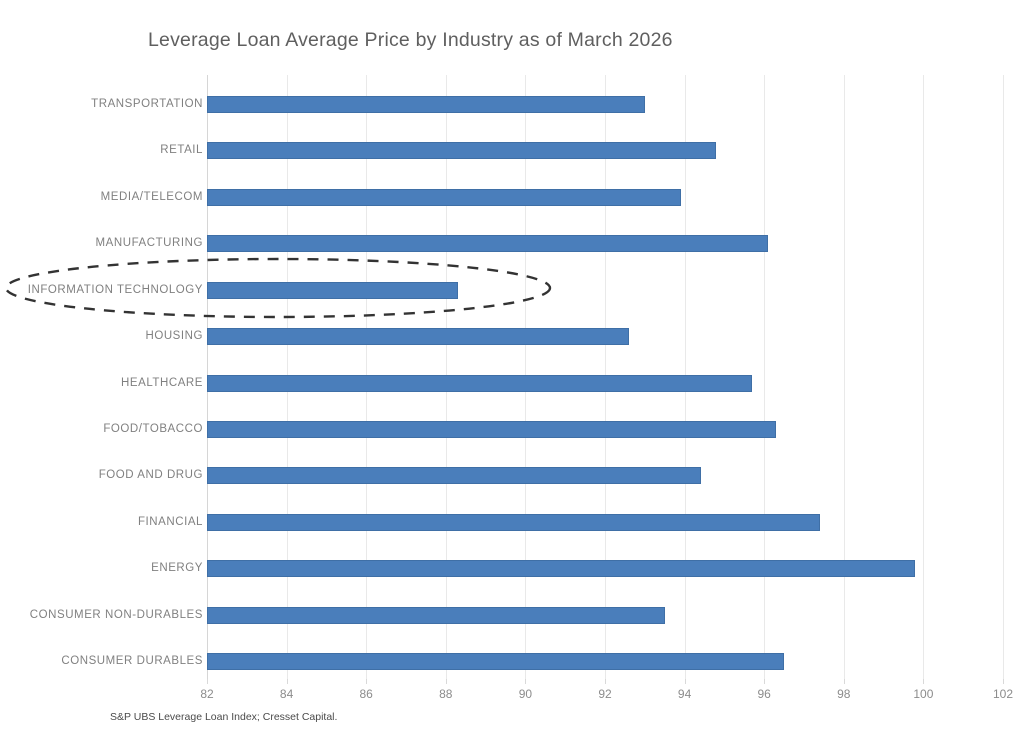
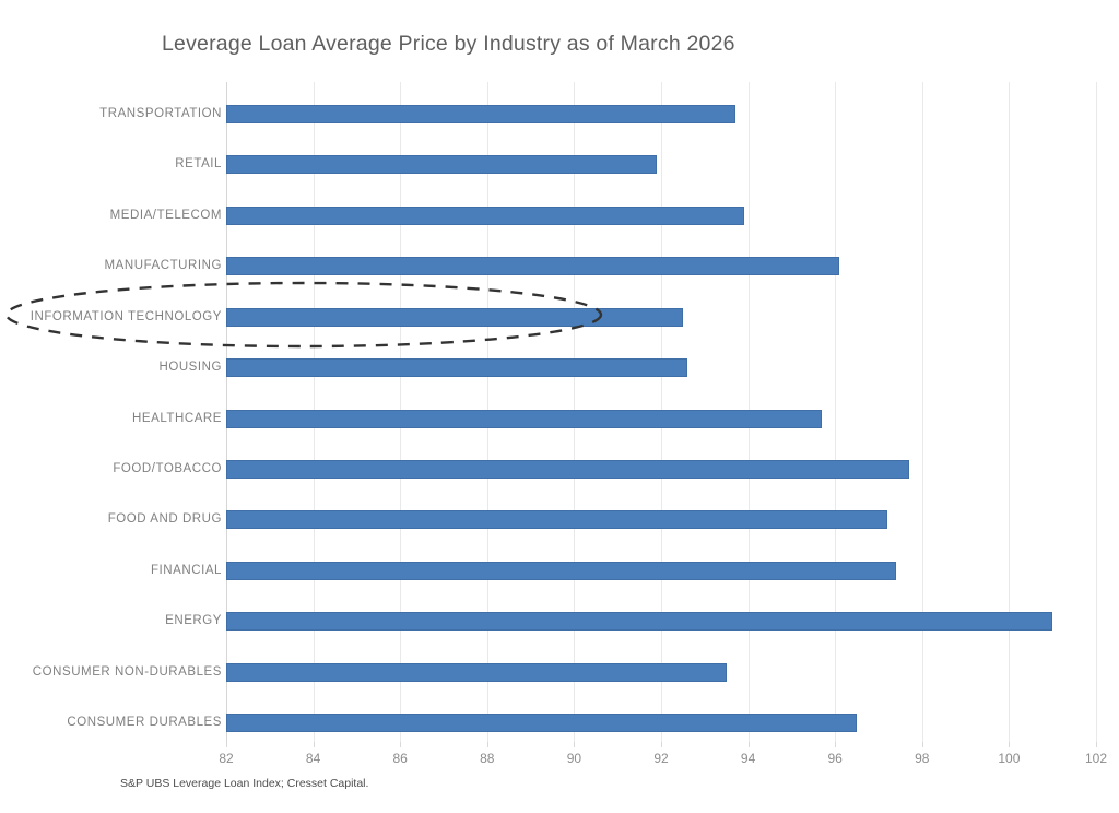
TRANSPORTATION: 93.0 -> 93.7
RETAIL: 94.8 -> 91.9
INFORMATION TECHNOLOGY: 88.3 -> 92.5
FOOD/TOBACCO: 96.3 -> 97.7
FOOD AND DRUG: 94.4 -> 97.2
ENERGY: 99.8 -> 101.0
